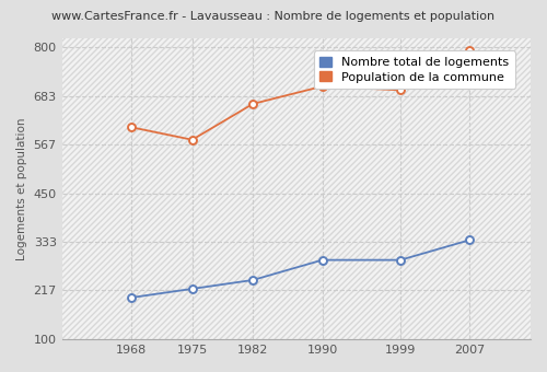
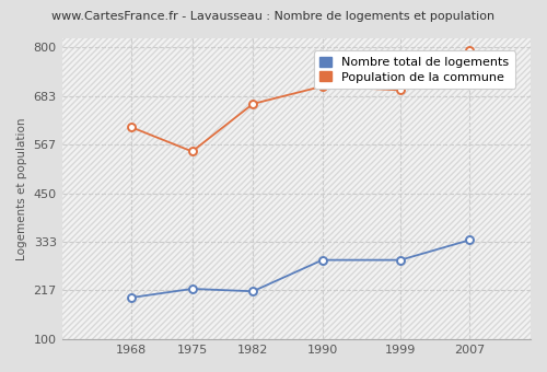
Population de la commune/1975: 578 -> 550
Nombre total de logements/1982: 242 -> 215
